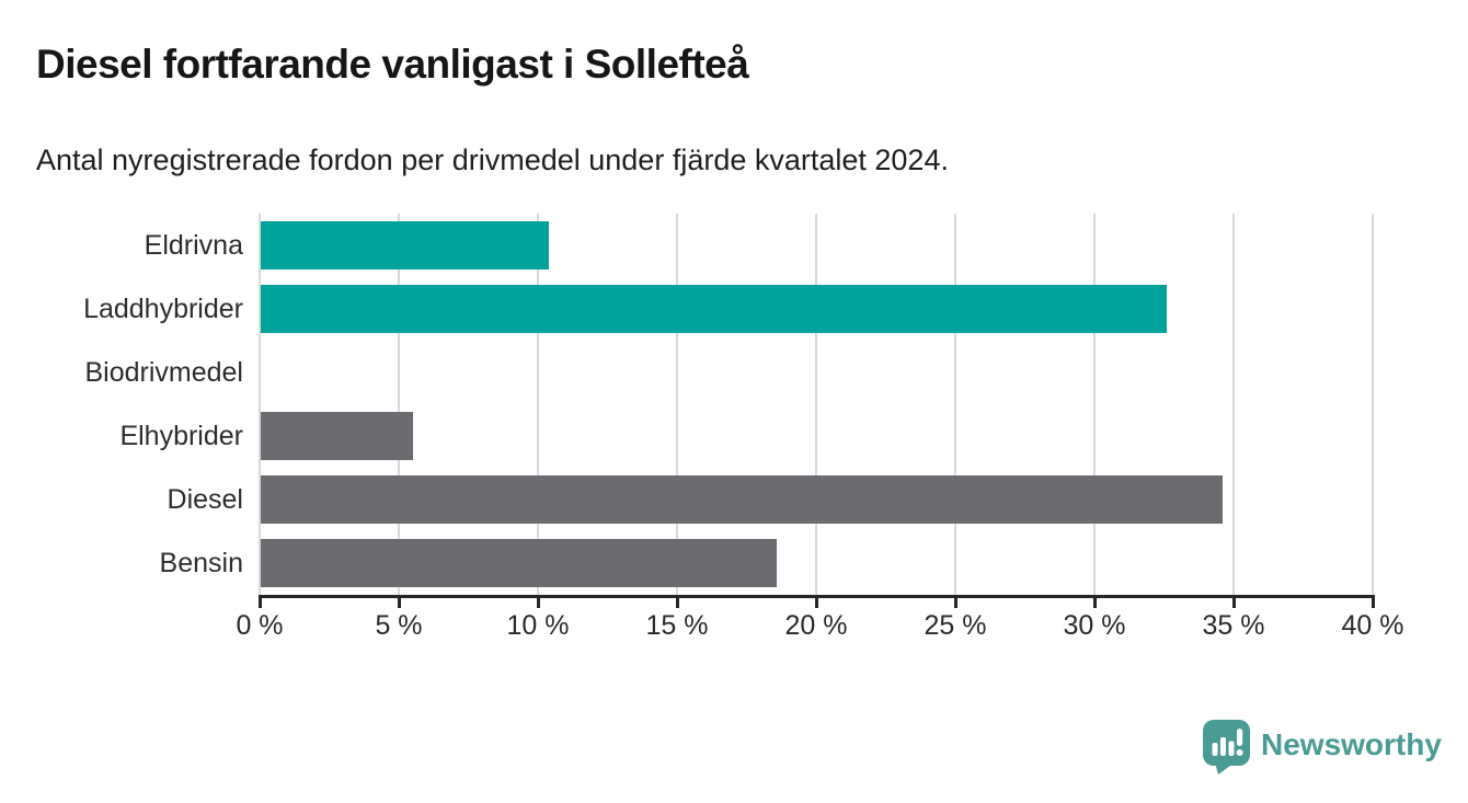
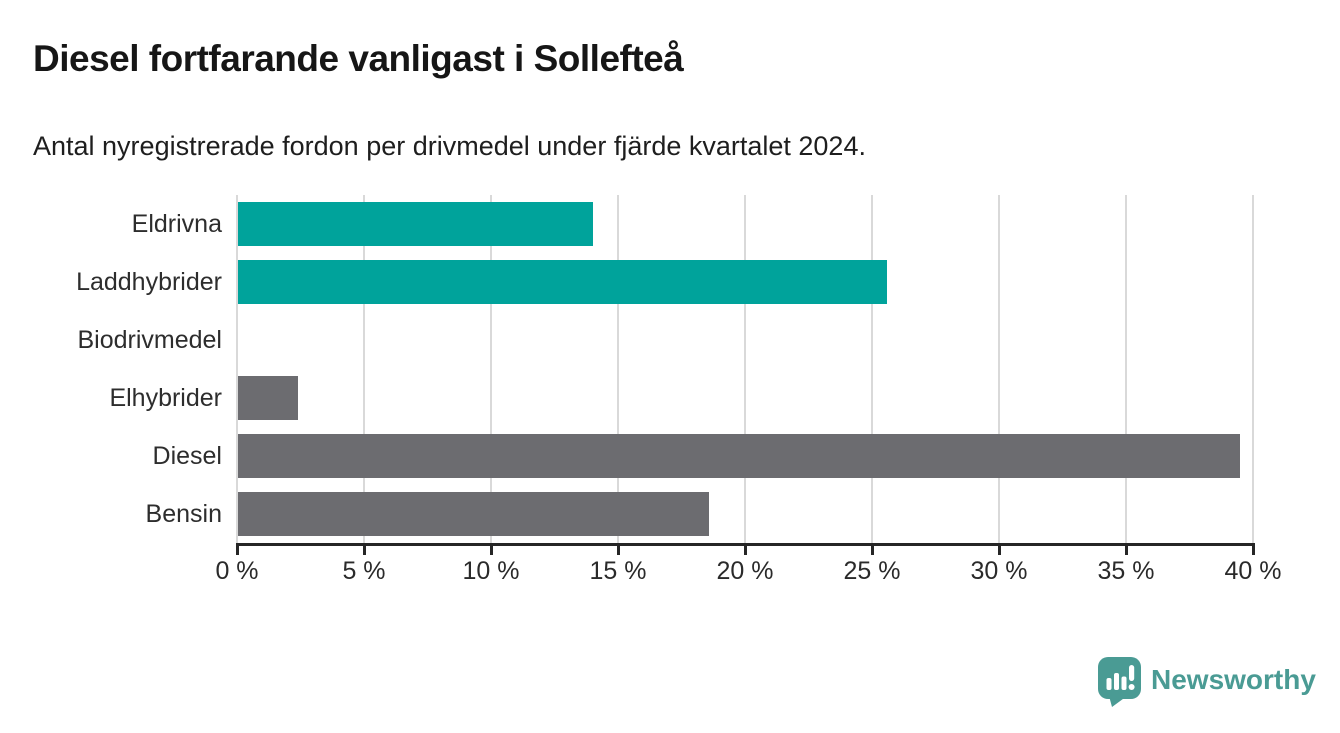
Eldrivna: 10.4% -> 14.0%
Laddhybrider: 32.6% -> 25.6%
Elhybrider: 5.5% -> 2.4%
Diesel: 34.6% -> 39.5%
